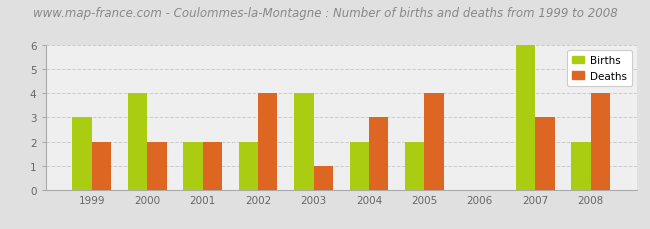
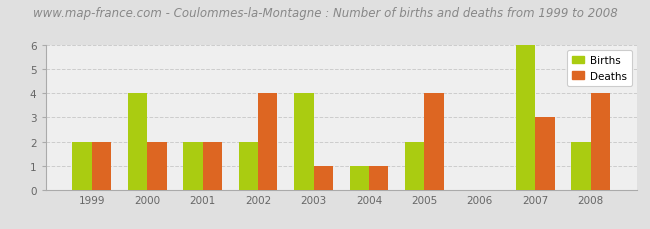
Births/1999: 3 -> 2
Births/2004: 2 -> 1
Deaths/2004: 3 -> 1
